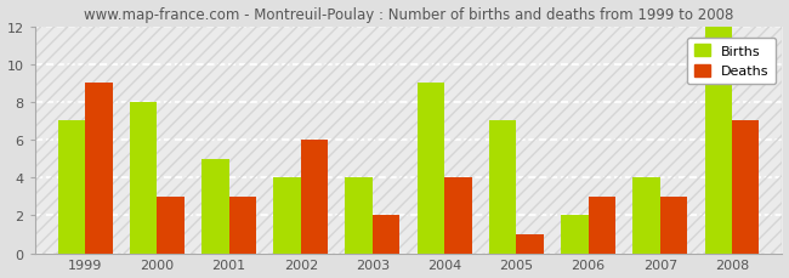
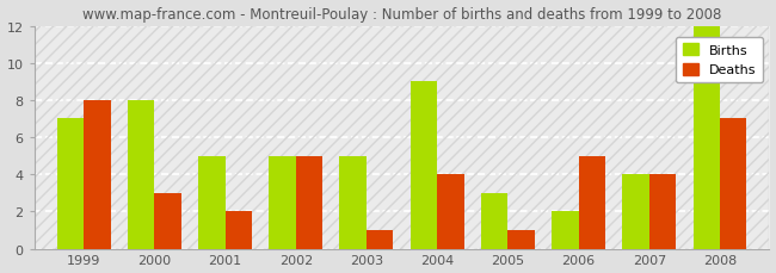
Deaths/1999: 9 -> 8
Deaths/2001: 3 -> 2
Births/2002: 4 -> 5
Deaths/2002: 6 -> 5
Births/2003: 4 -> 5
Deaths/2003: 2 -> 1
Births/2005: 7 -> 3
Deaths/2006: 3 -> 5
Deaths/2007: 3 -> 4
